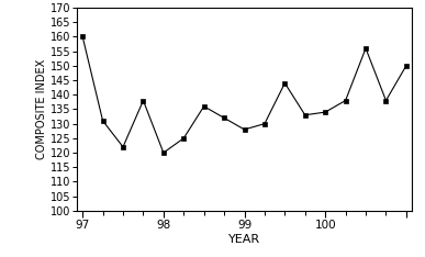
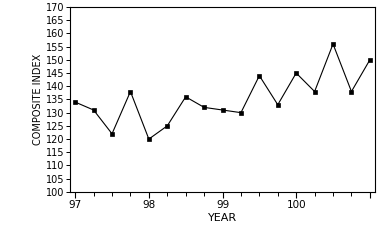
97: 160 -> 134
99: 128 -> 131
100: 134 -> 145
